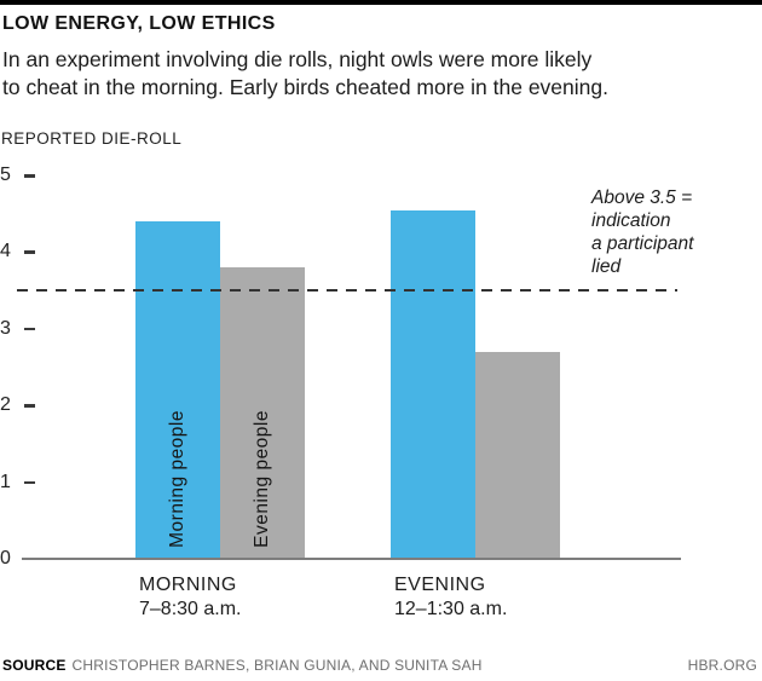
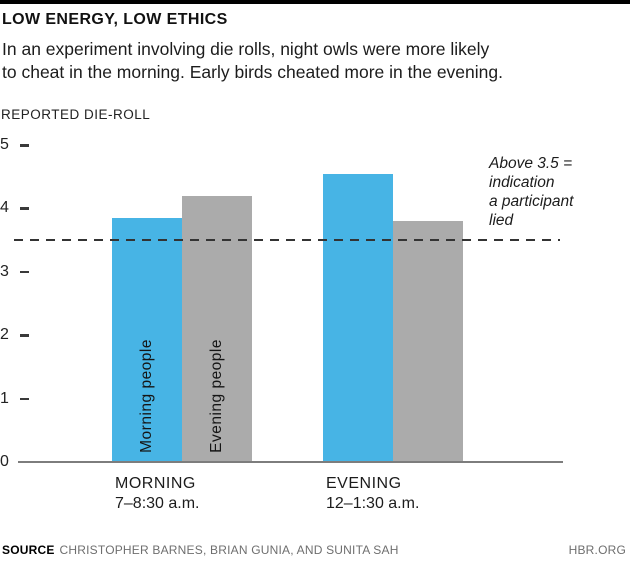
Morning people/MORNING: 4.4 -> 3.9
Evening people/MORNING: 3.8 -> 4.2
Evening people/EVENING: 2.7 -> 3.8
